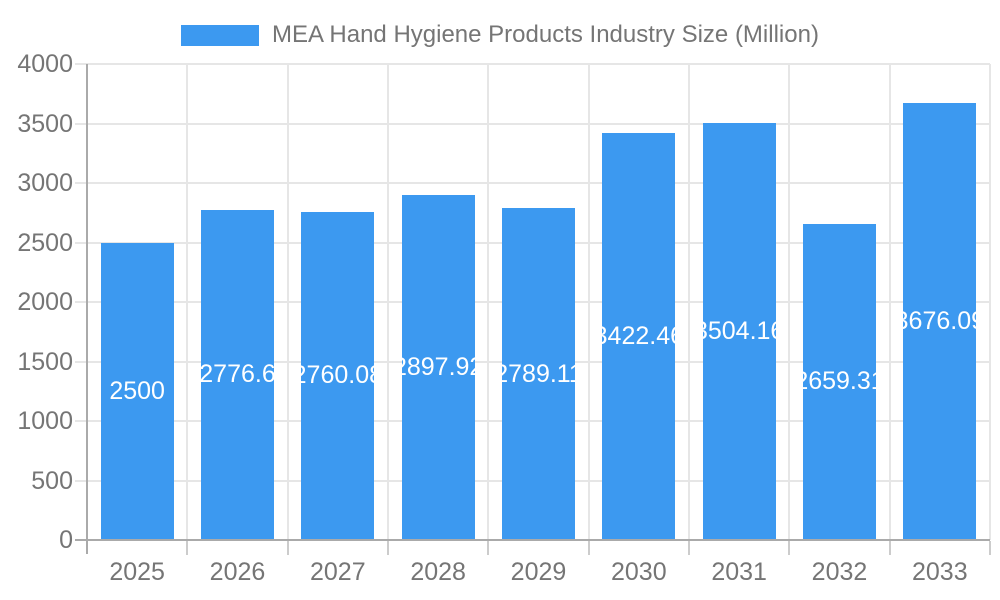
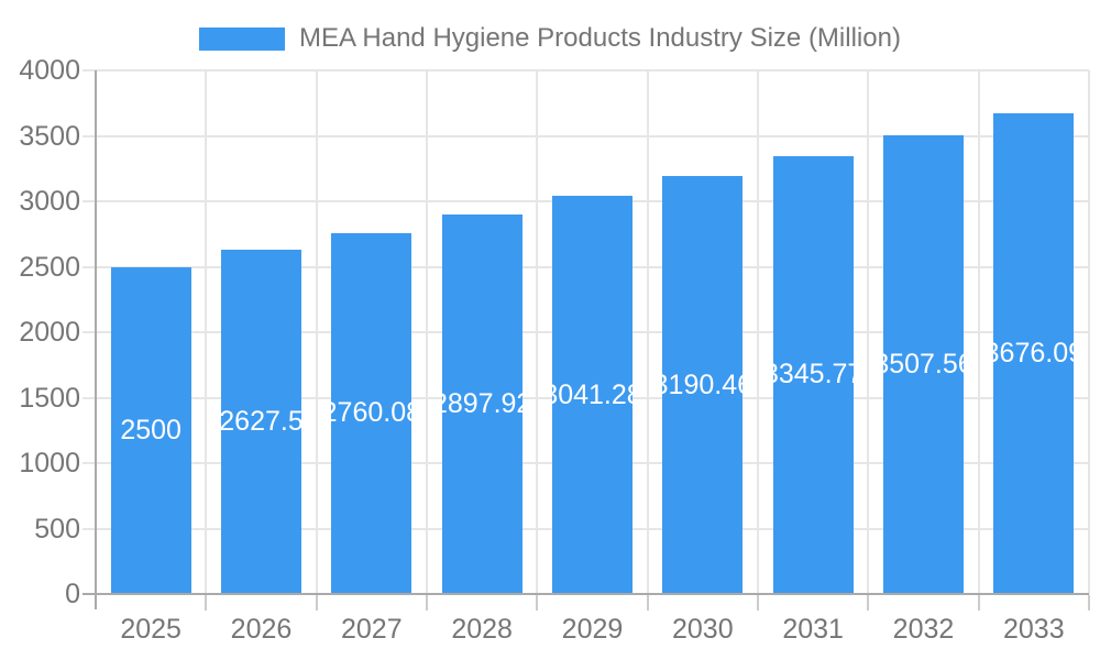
2026: 2776.6 -> 2627.5
2029: 2789.11 -> 3041.28
2030: 3422.46 -> 3190.46
2031: 3504.16 -> 3345.77
2032: 2659.31 -> 3507.56
